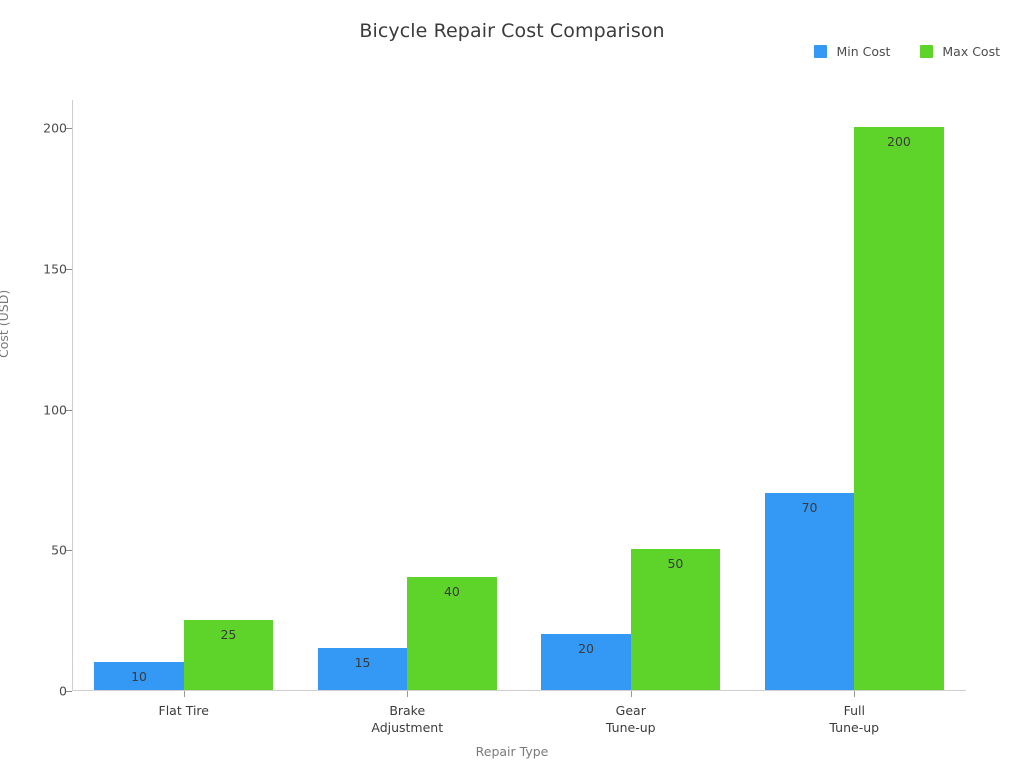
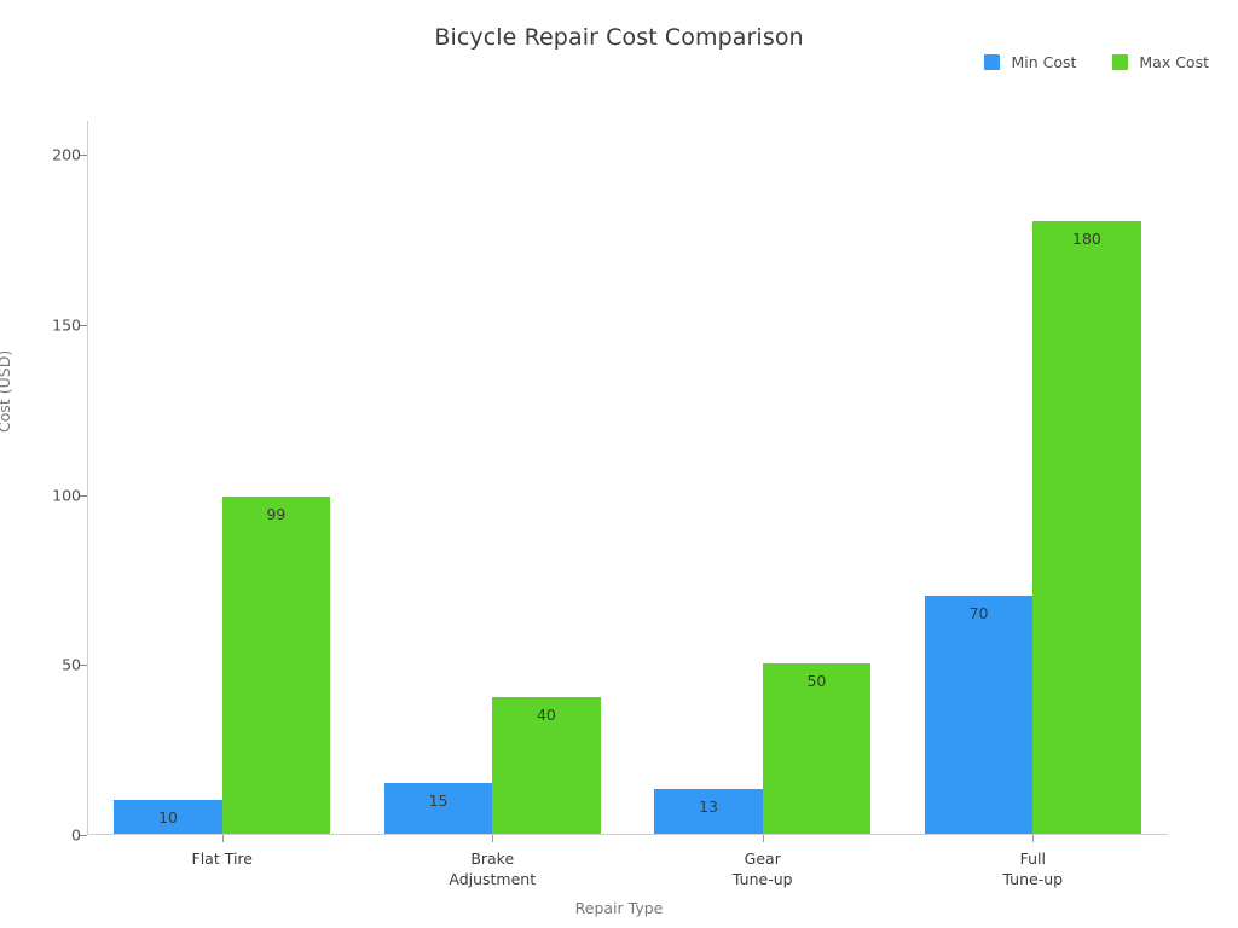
Max Cost/Flat Tire: 25 -> 99
Min Cost/Gear Tune-up: 20 -> 13
Max Cost/Full Tune-up: 200 -> 180
